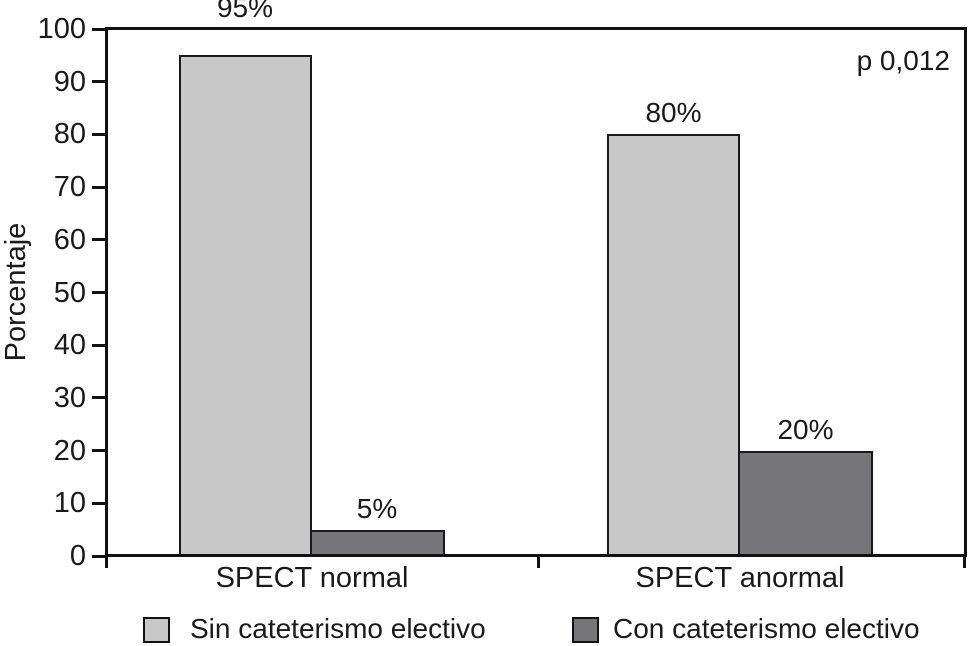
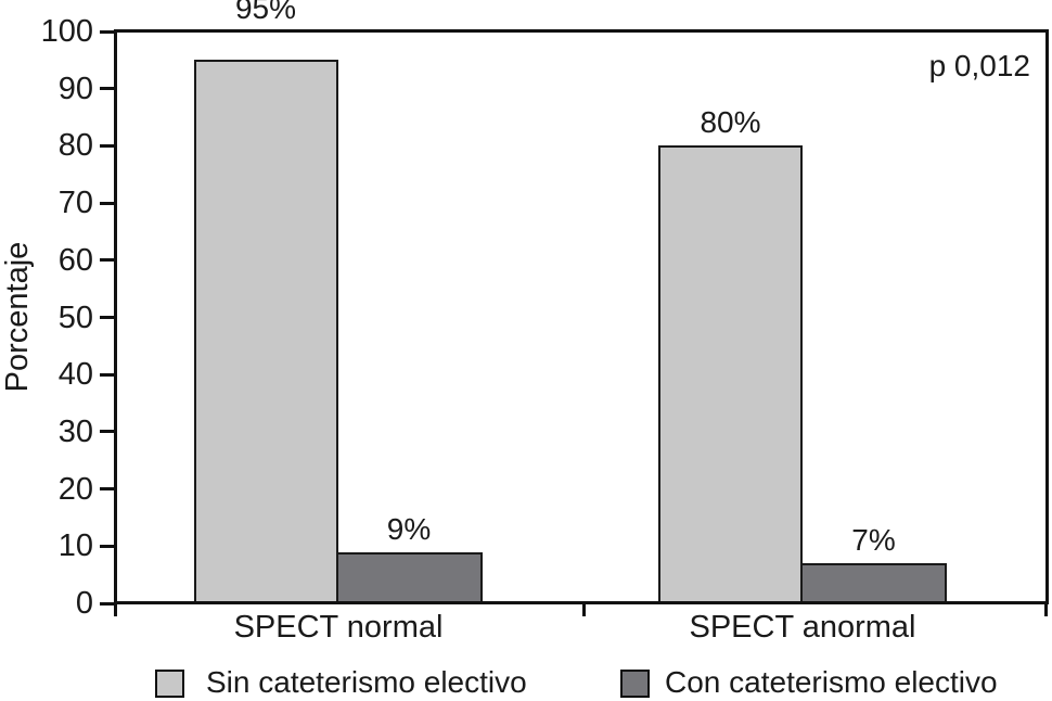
Con cateterismo electivo/SPECT normal: 5% -> 9%
Con cateterismo electivo/SPECT anormal: 20% -> 7%
